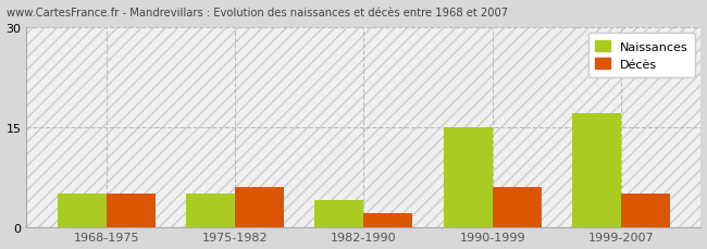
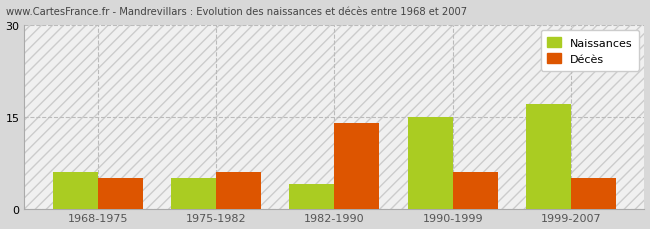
Naissances/1968-1975: 5 -> 6
Décès/1982-1990: 2 -> 14
